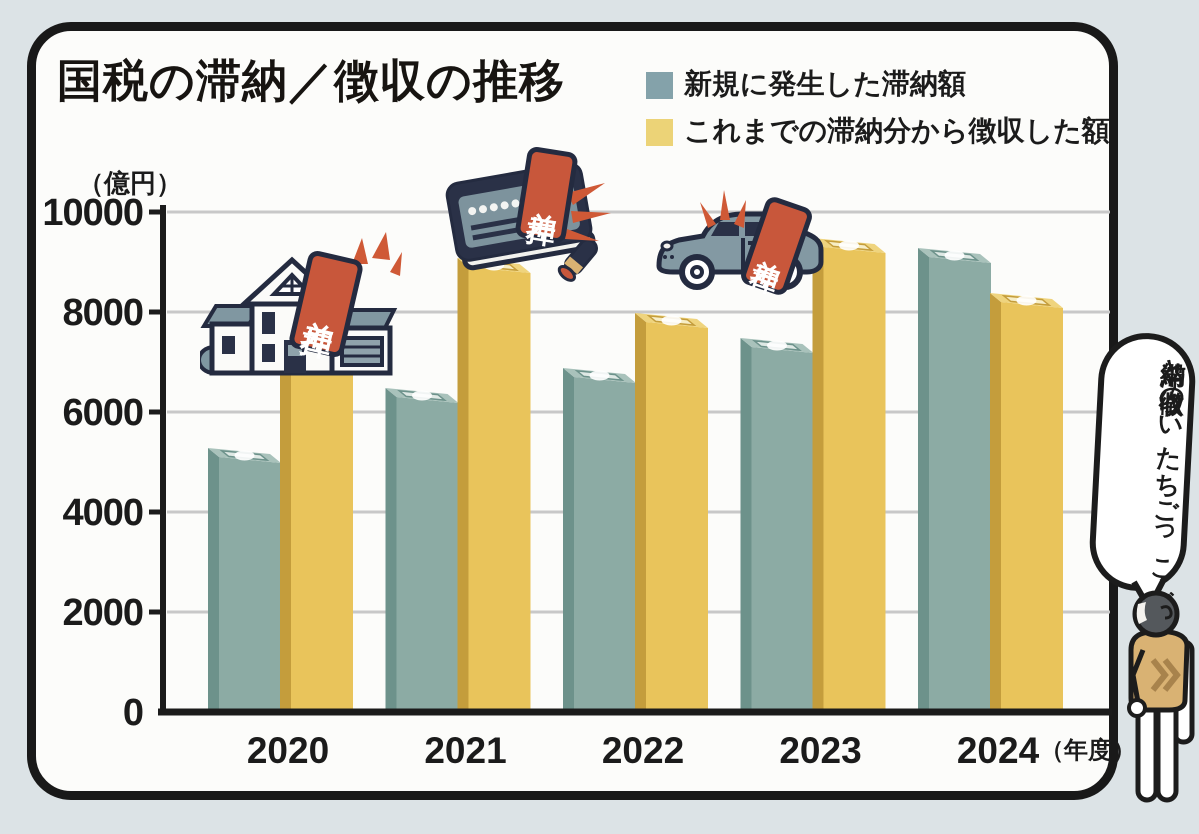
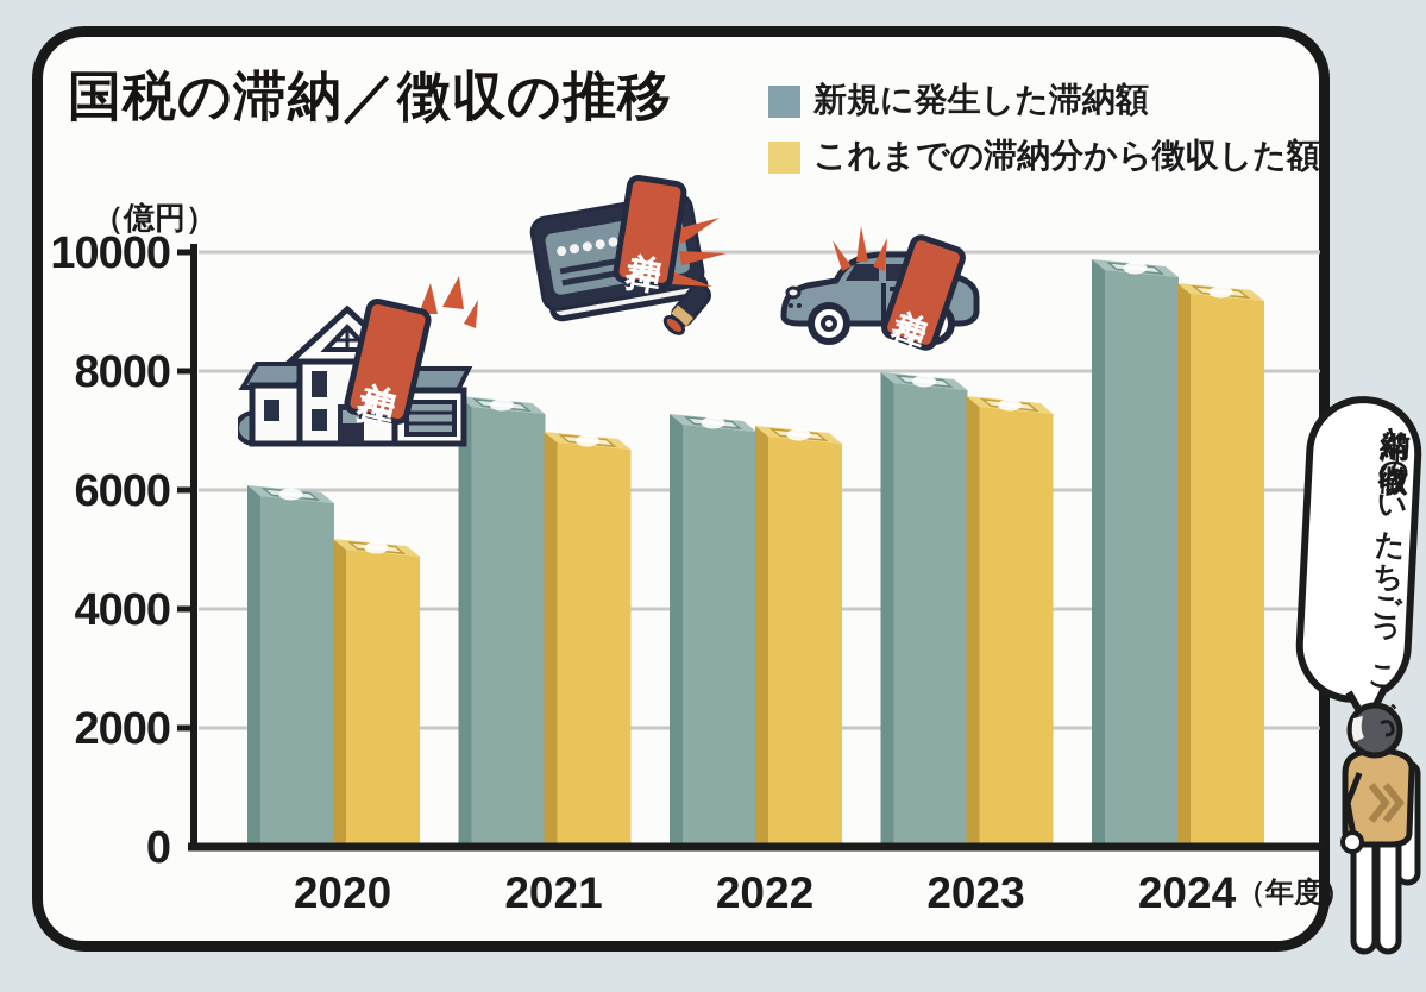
新規に発生した滞納額/2020: 5100 -> 5900
これまでの滞納分から徴収した額/2020: 8100 -> 5000
新規に発生した滞納額/2021: 6300 -> 7400
これまでの滞納分から徴収した額/2021: 8900 -> 6800
新規に発生した滞納額/2022: 6700 -> 7100
これまでの滞納分から徴収した額/2022: 7800 -> 6900
新規に発生した滞納額/2023: 7300 -> 7800
これまでの滞納分から徴収した額/2023: 9300 -> 7400
新規に発生した滞納額/2024: 9100 -> 9700
これまでの滞納分から徴収した額/2024: 8200 -> 9300
